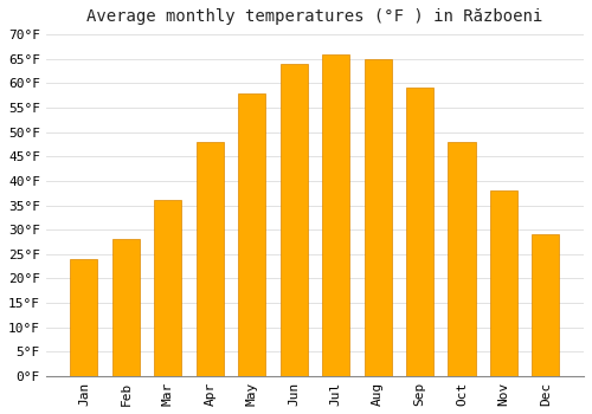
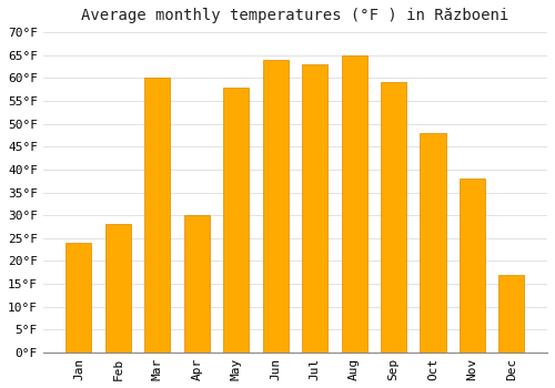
Mar: 36°F -> 60°F
Apr: 48°F -> 30°F
Jul: 66°F -> 63°F
Dec: 29°F -> 17°F
